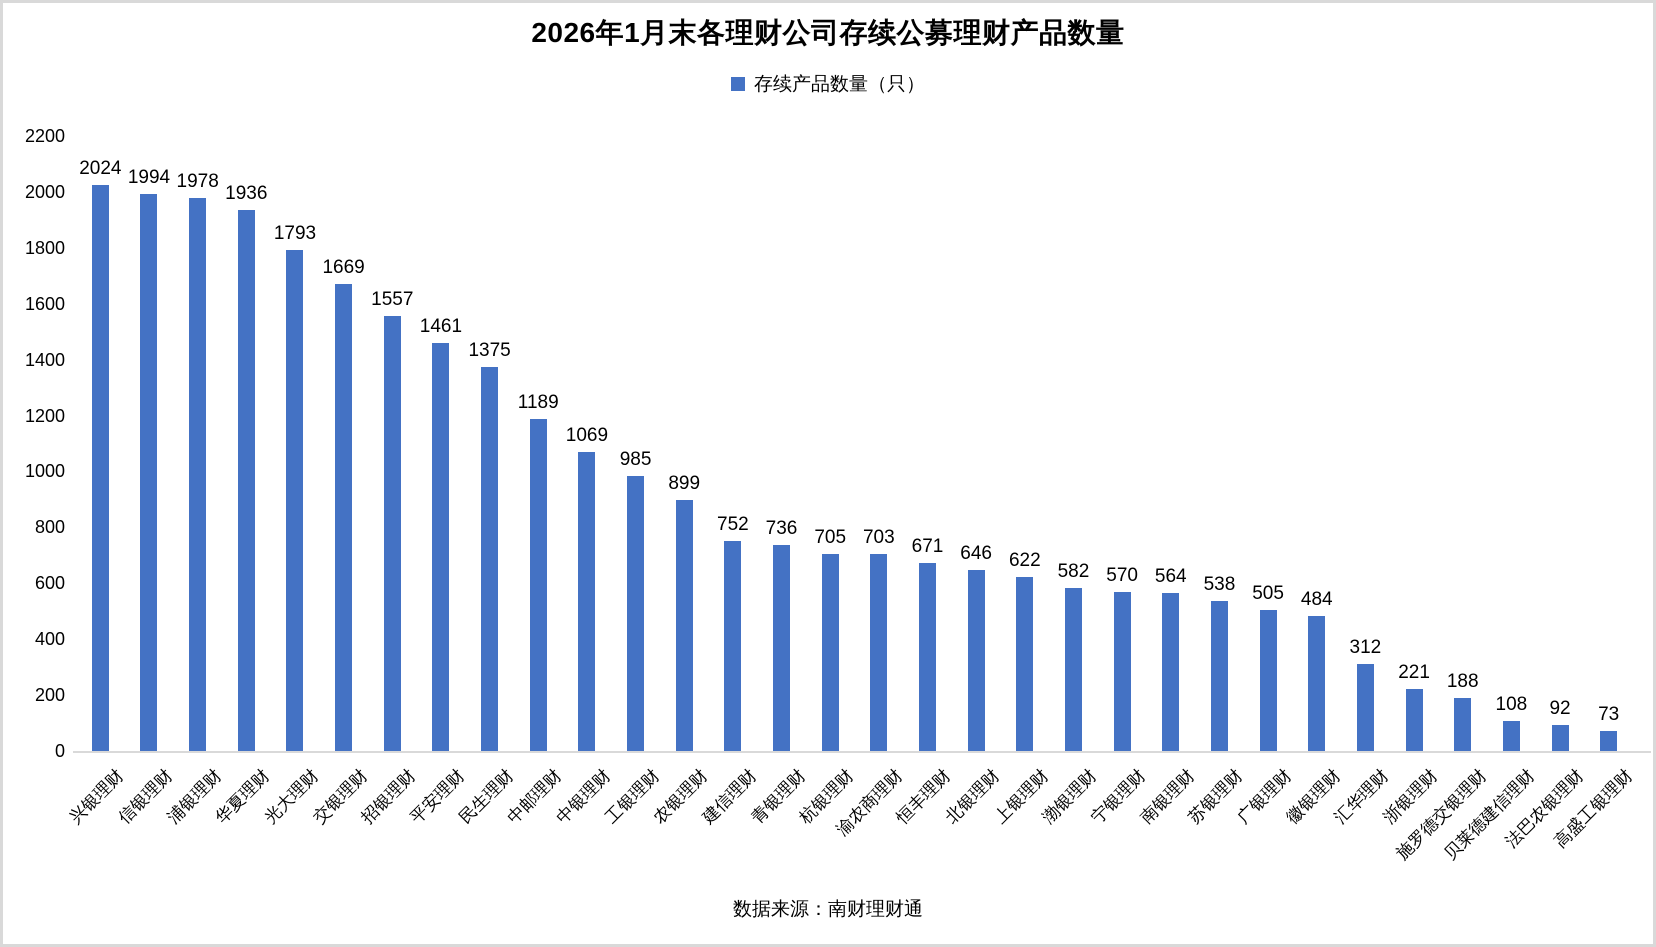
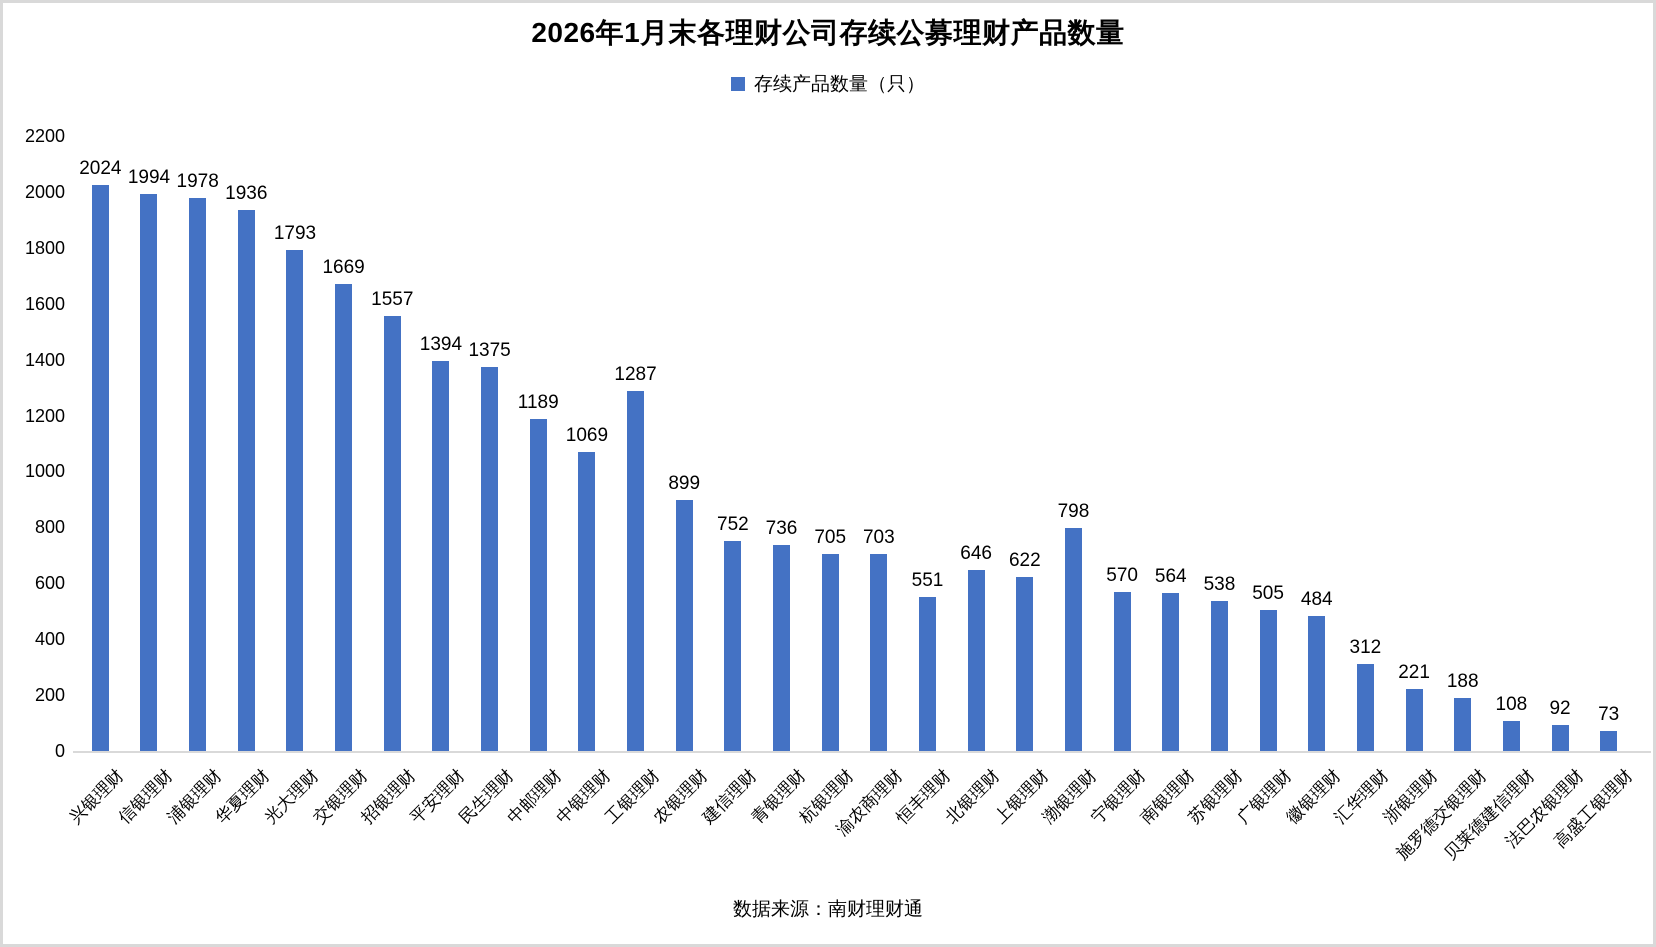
平安理财: 1461 -> 1394
工银理财: 985 -> 1287
恒丰理财: 671 -> 551
渤银理财: 582 -> 798
